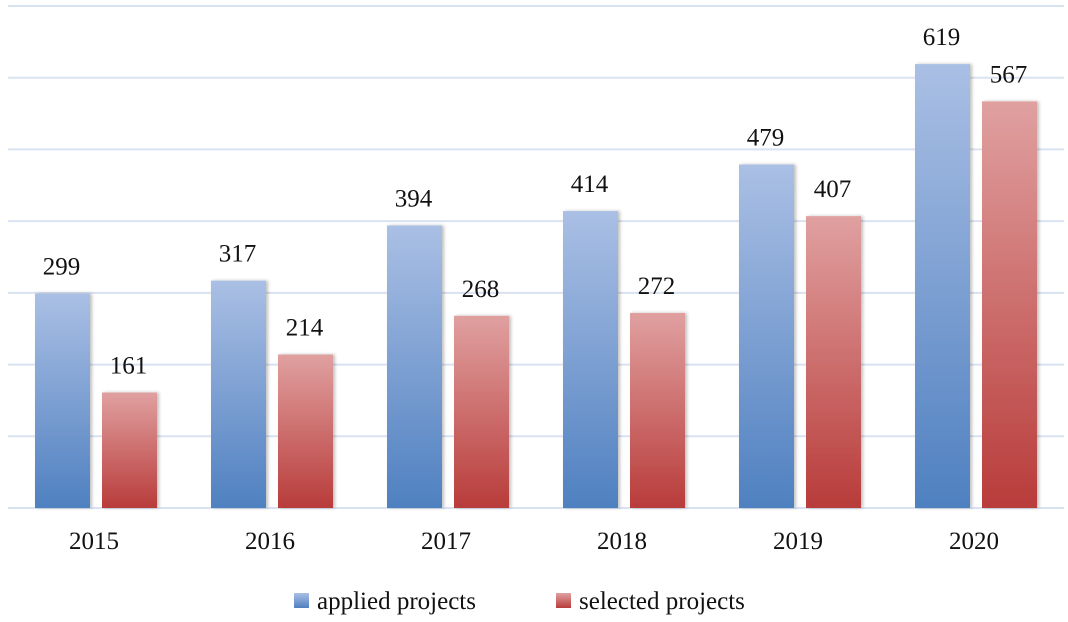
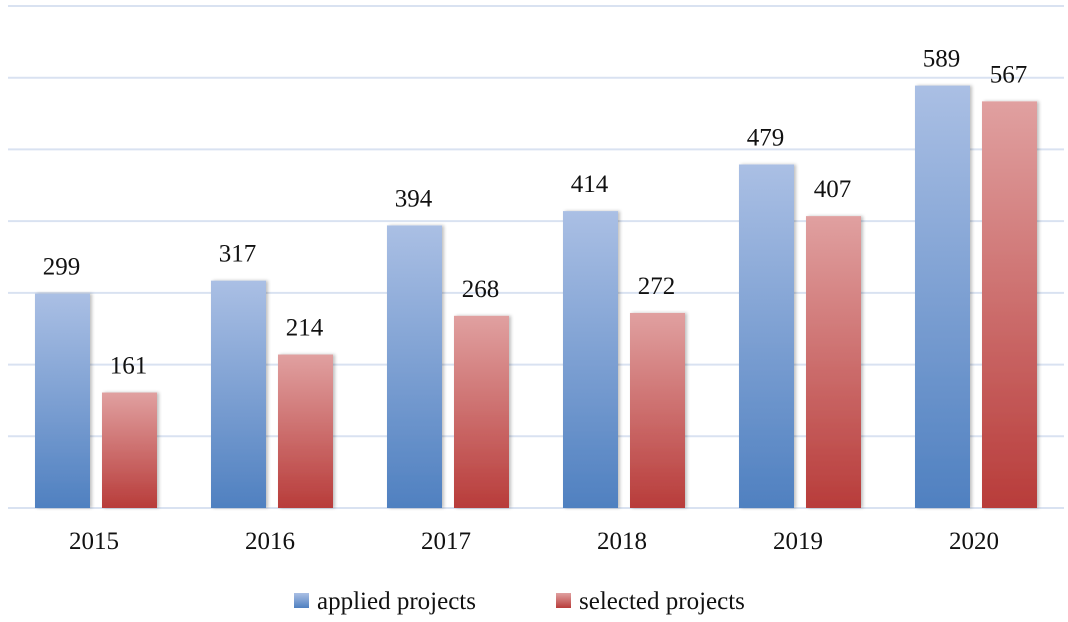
applied projects/2020: 619 -> 589
